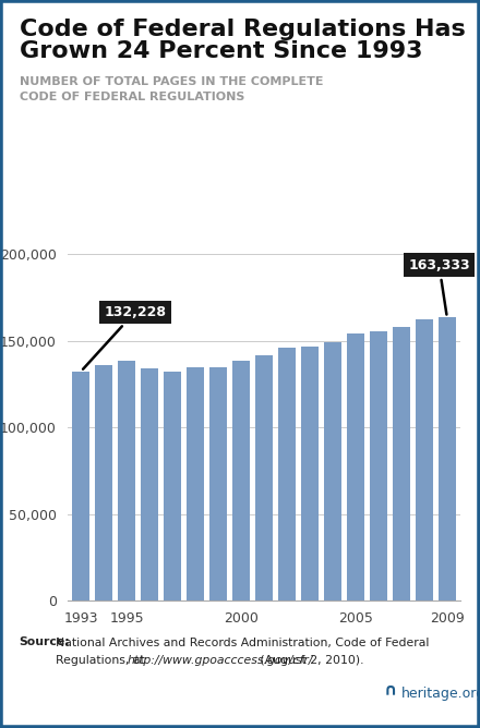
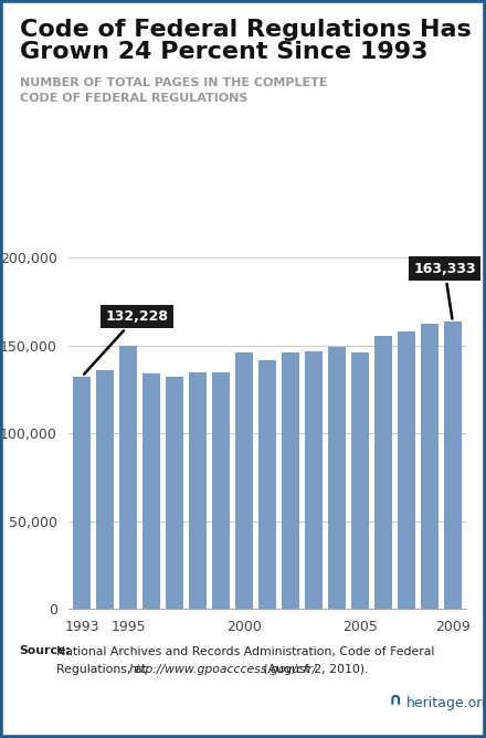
1995: 138,000 -> 150,000
2000: 138,000 -> 146,000
2005: 154,000 -> 146,000
